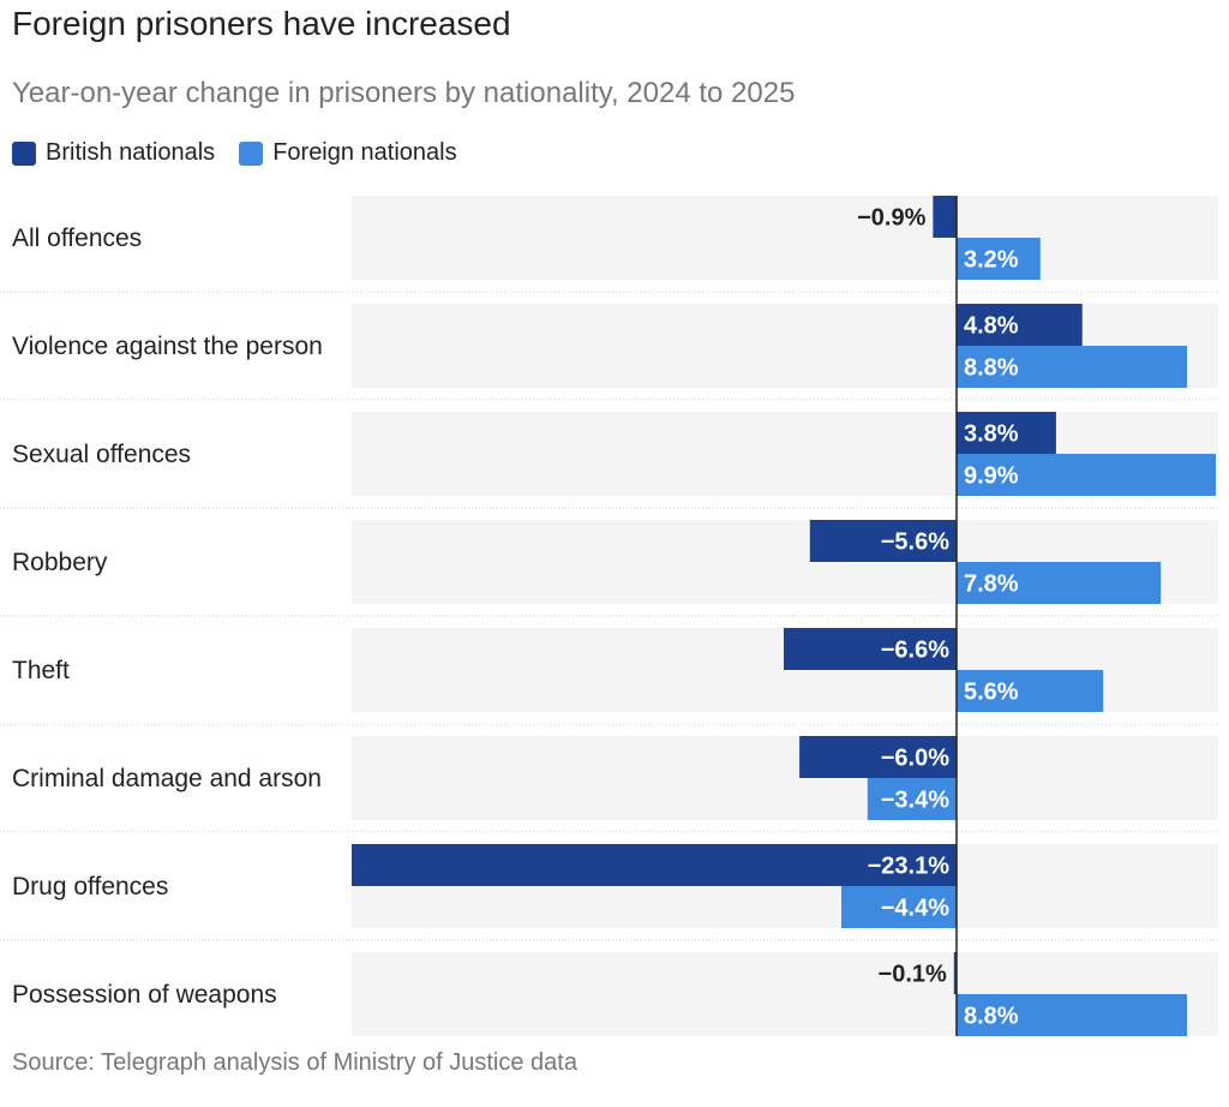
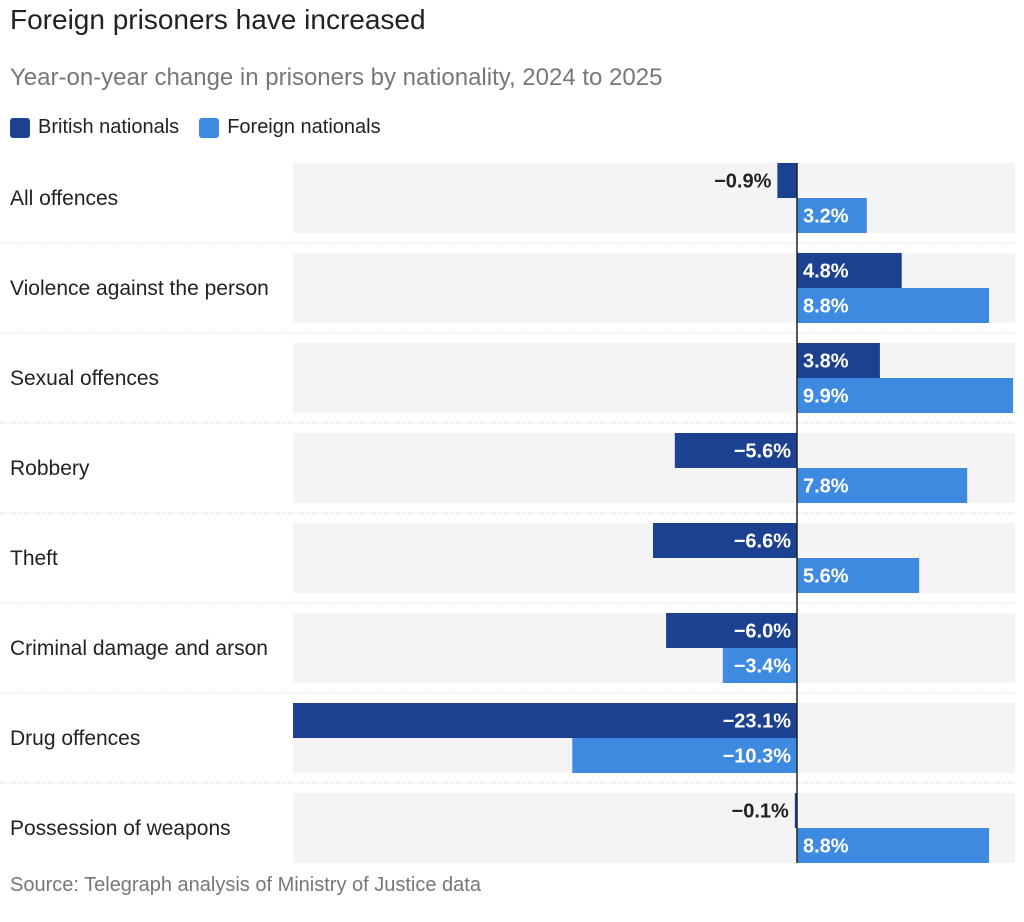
Foreign nationals/Drug offences: −4.4% -> −10.3%
